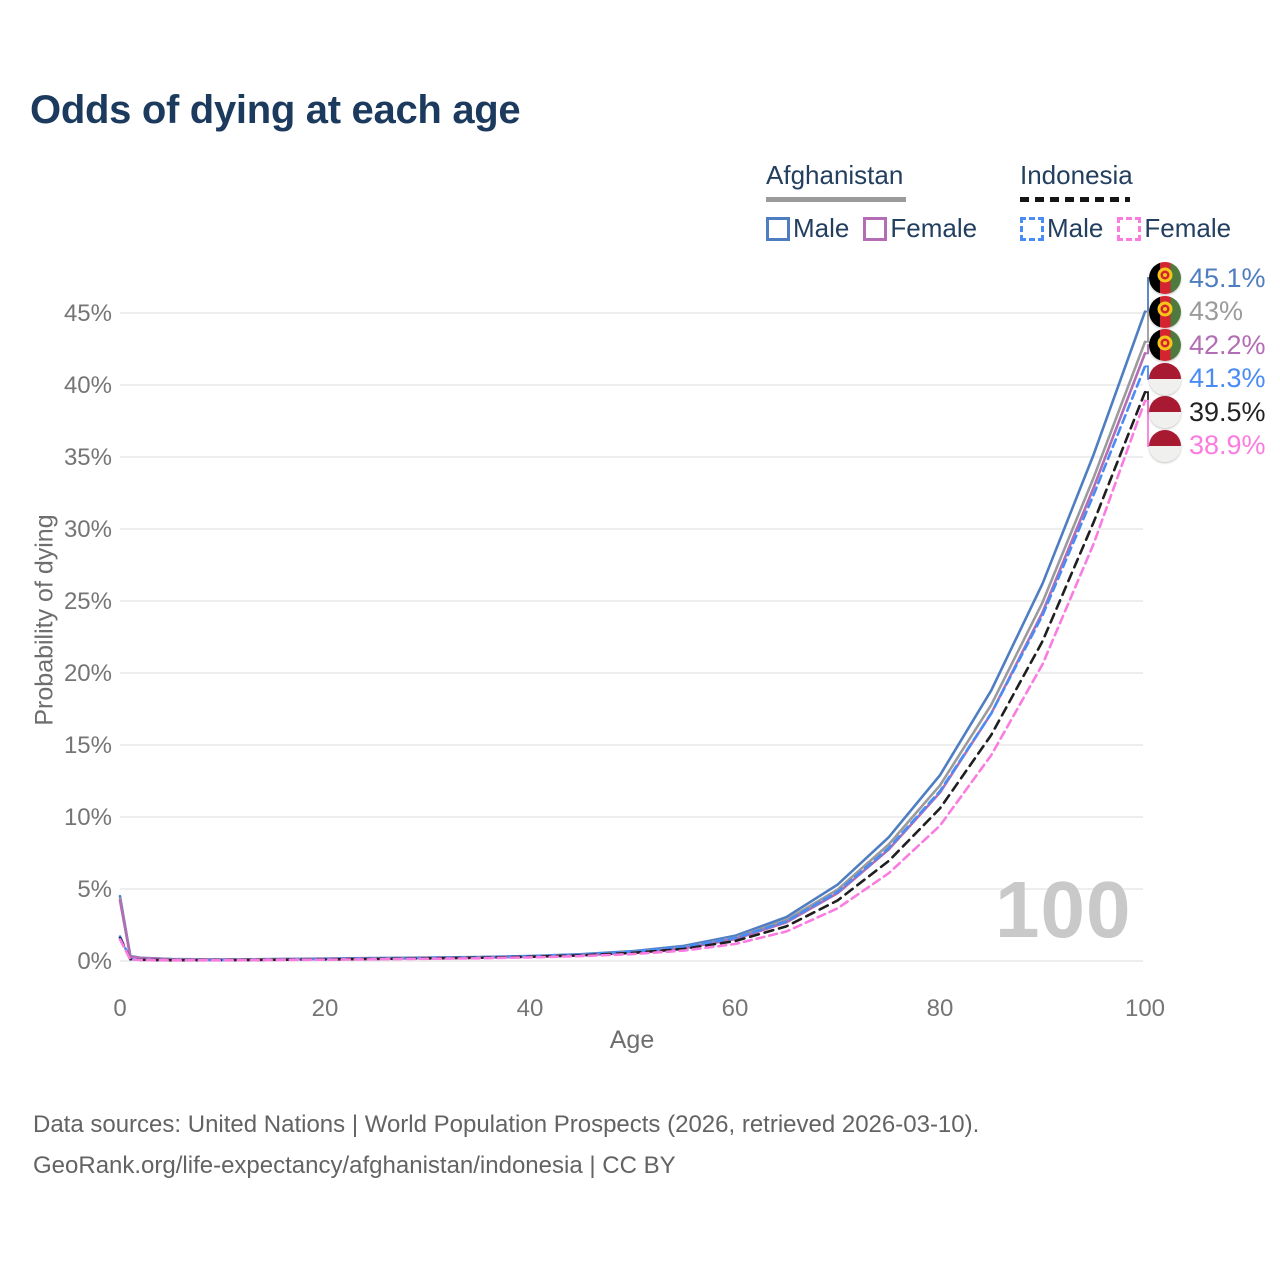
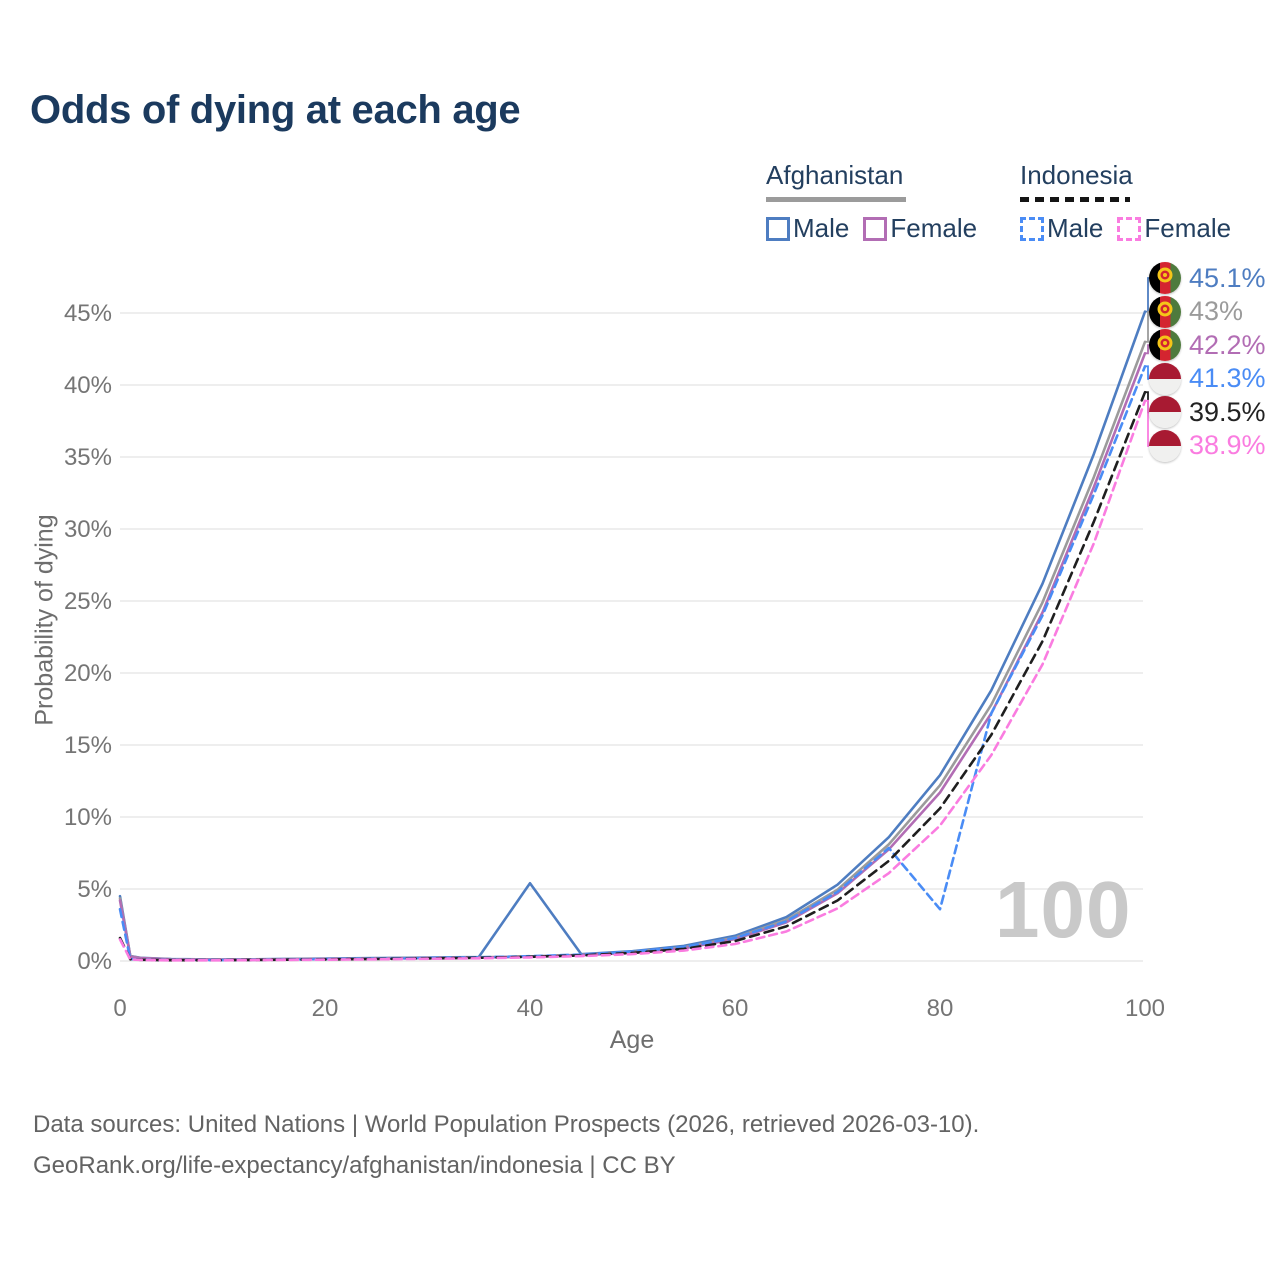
Indonesia Male/0: 1.7% -> 3.6%
Afghanistan Male/40: 0.3% -> 5.4%
Indonesia Male/80: 11.8% -> 3.6%
